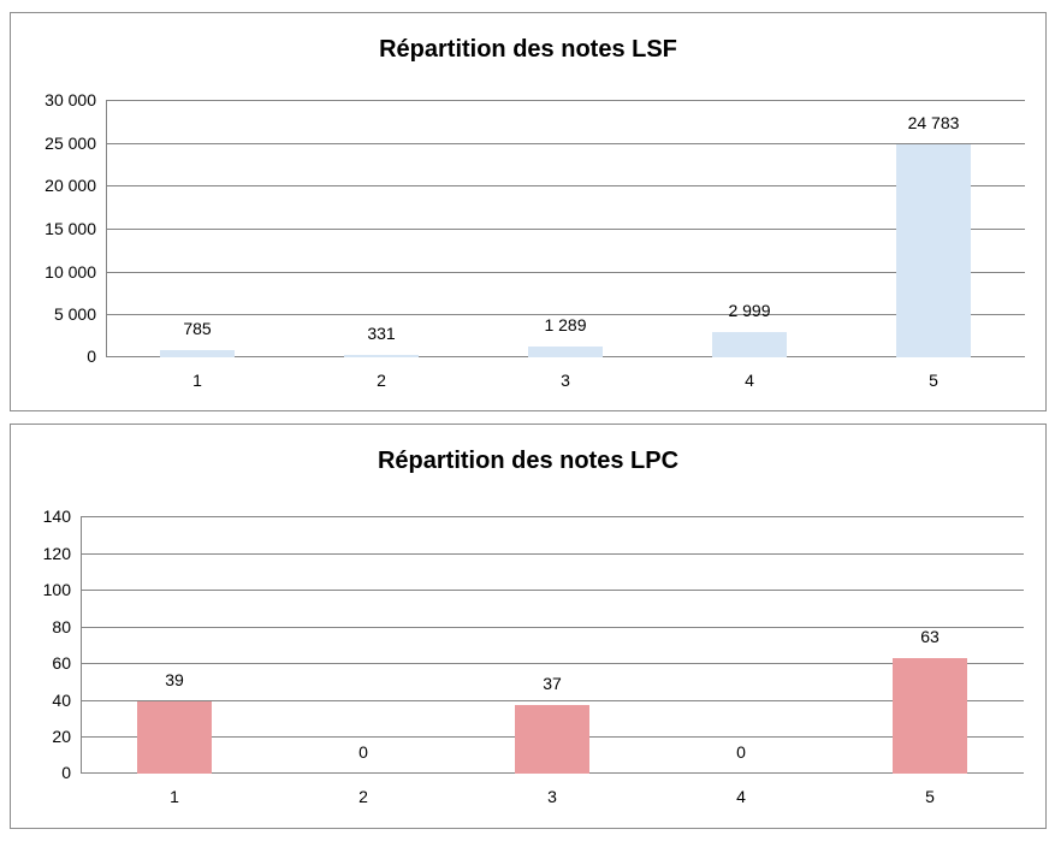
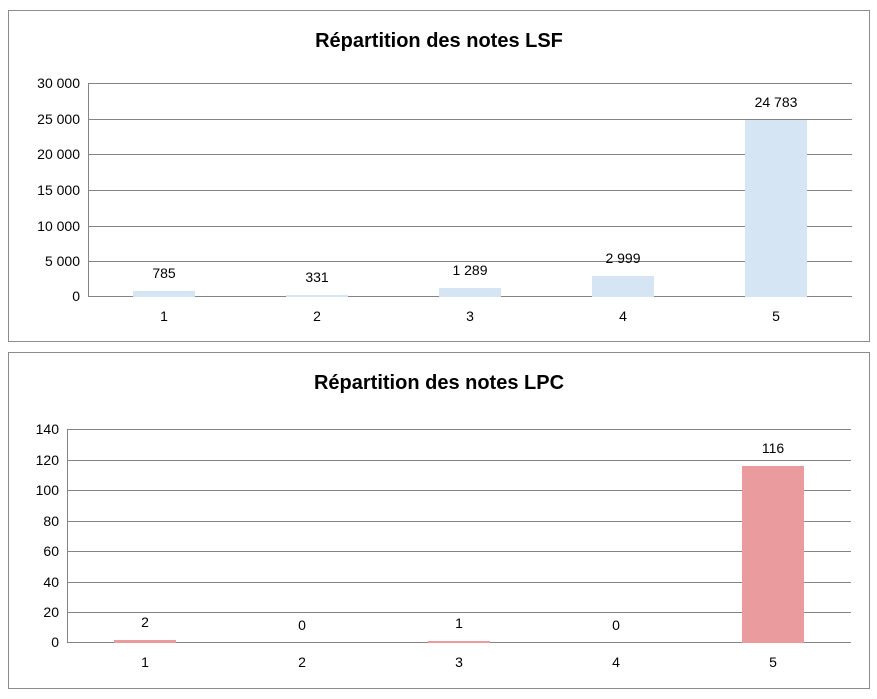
Répartition des notes LPC/1: 39 -> 2
Répartition des notes LPC/3: 37 -> 1
Répartition des notes LPC/5: 63 -> 116
